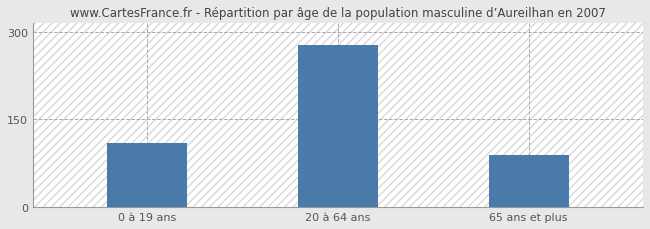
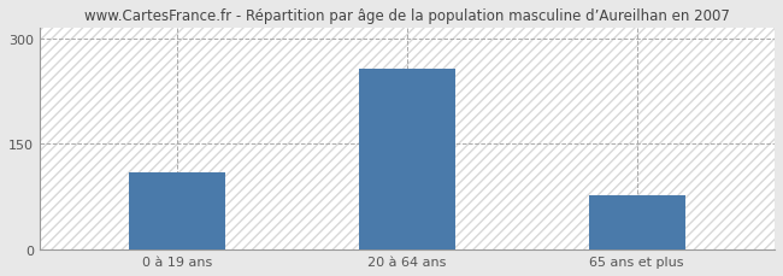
20 à 64 ans: 278 -> 256
65 ans et plus: 90 -> 78
